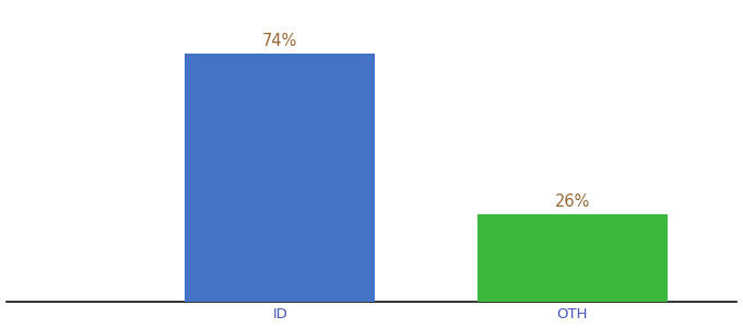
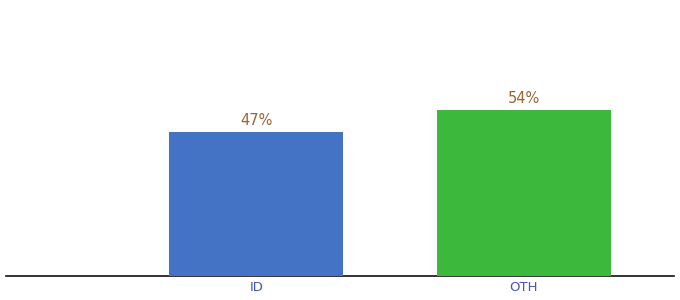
ID: 74% -> 47%
OTH: 26% -> 54%
